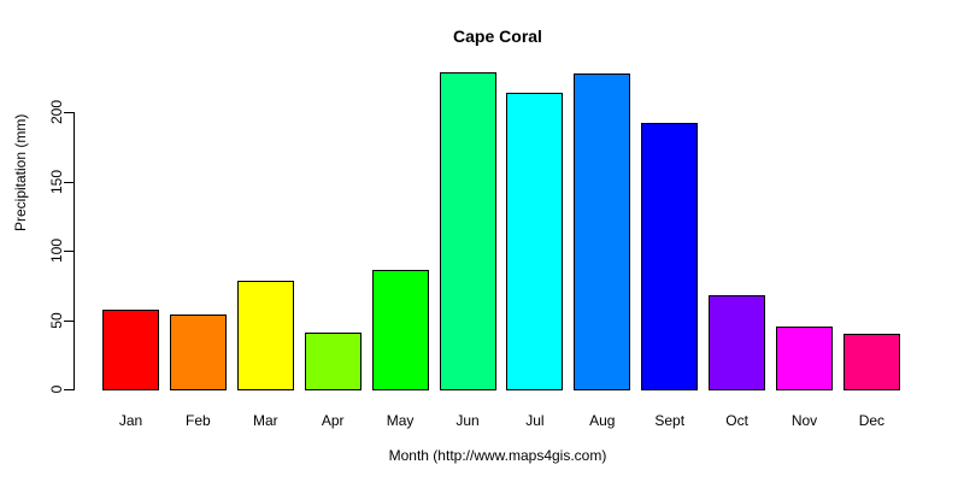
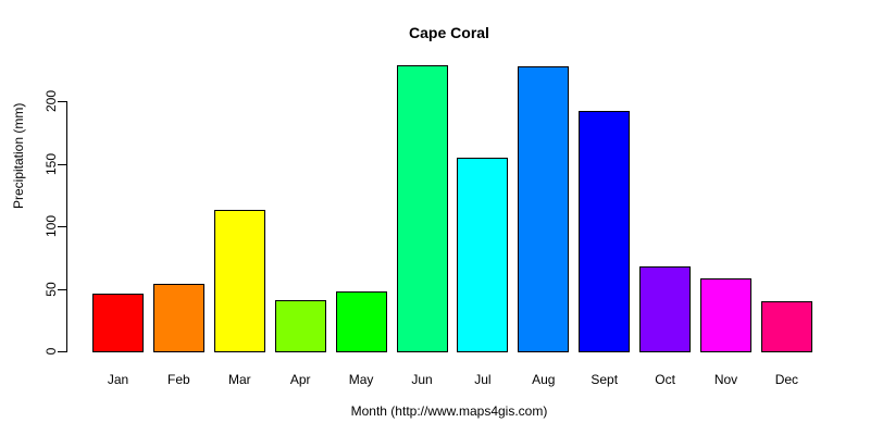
Jan: 57 -> 46
Mar: 78 -> 113
May: 86 -> 48
Jul: 214 -> 155
Nov: 45 -> 58
